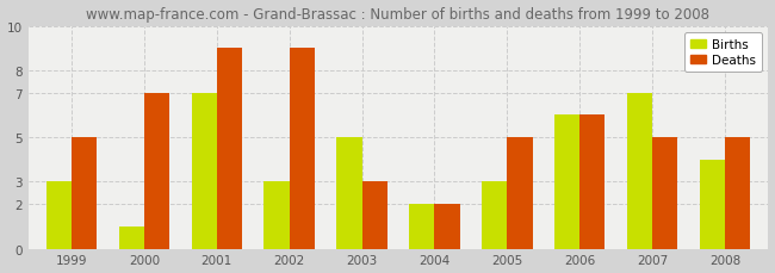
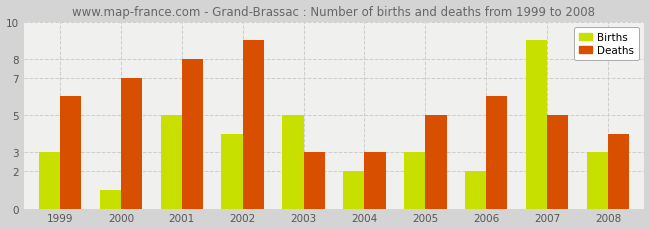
Deaths/1999: 5 -> 6
Births/2001: 7 -> 5
Deaths/2001: 9 -> 8
Births/2002: 3 -> 4
Deaths/2004: 2 -> 3
Births/2006: 6 -> 2
Births/2007: 7 -> 9
Births/2008: 4 -> 3
Deaths/2008: 5 -> 4
